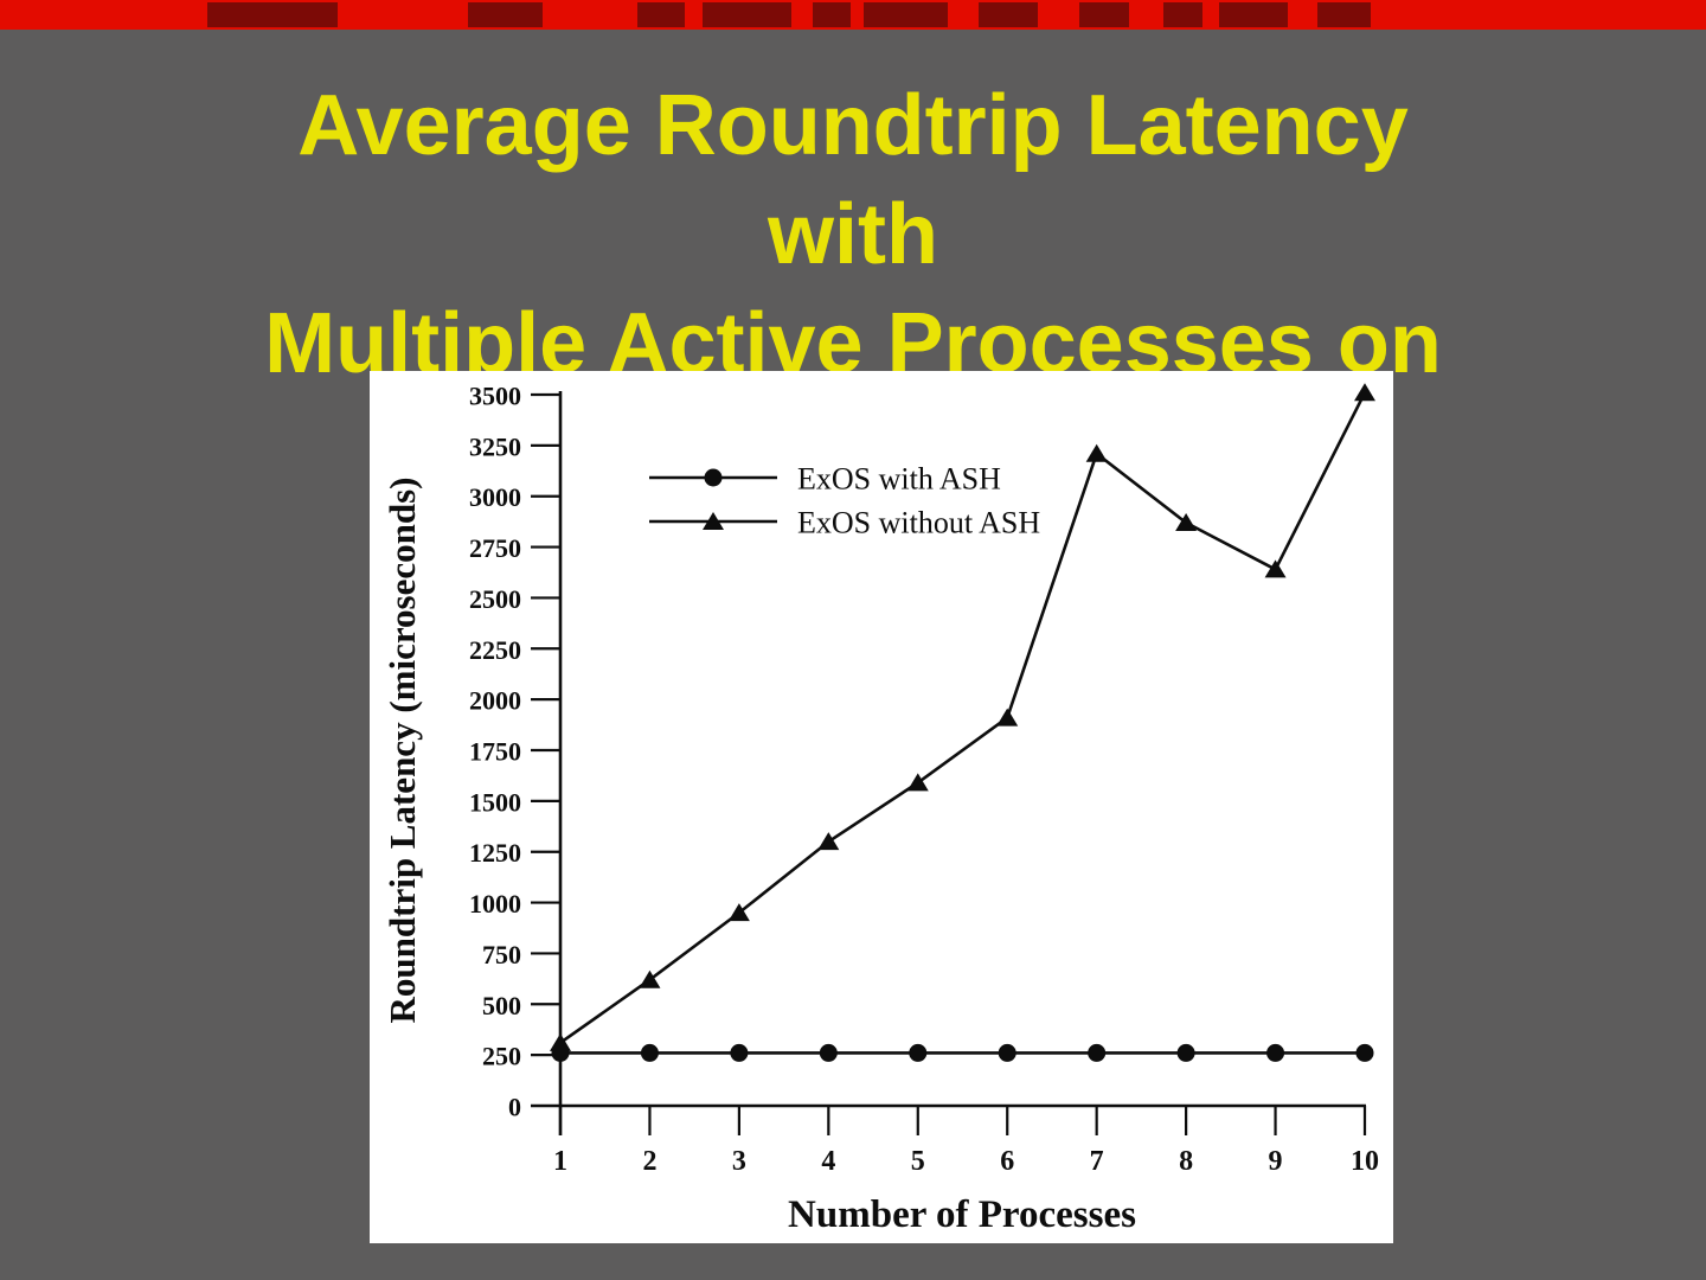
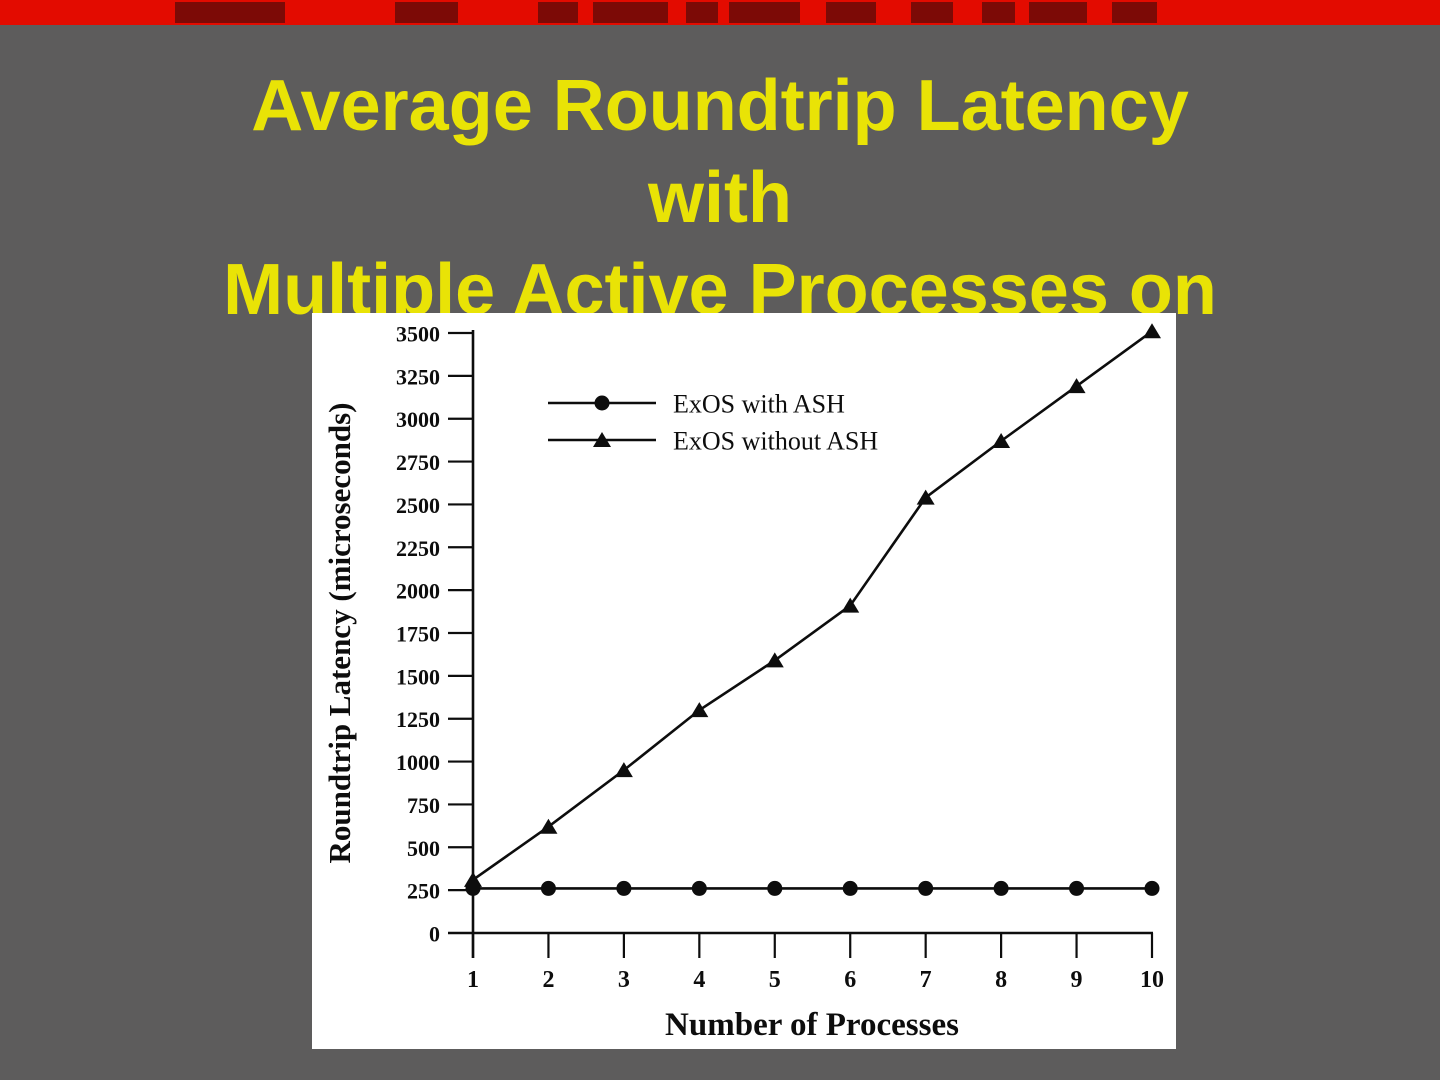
ExOS without ASH/7: 3210 -> 2540
ExOS without ASH/9: 2640 -> 3190
